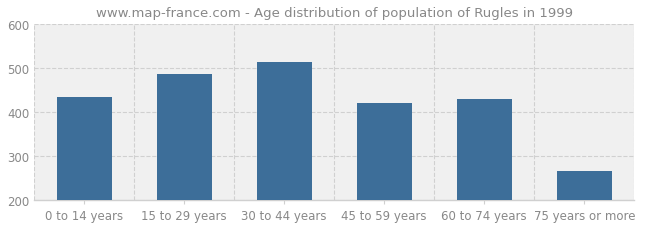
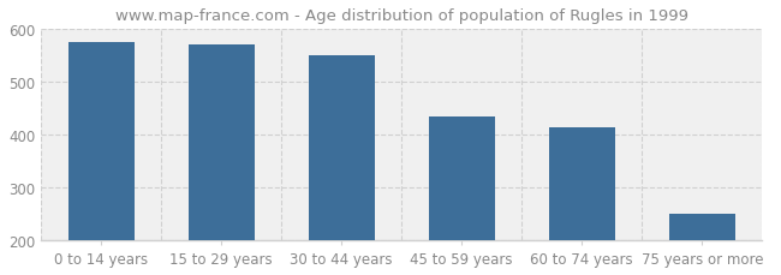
0 to 14 years: 435 -> 575
15 to 29 years: 487 -> 570
30 to 44 years: 514 -> 550
45 to 59 years: 420 -> 435
60 to 74 years: 430 -> 415
75 years or more: 265 -> 250
